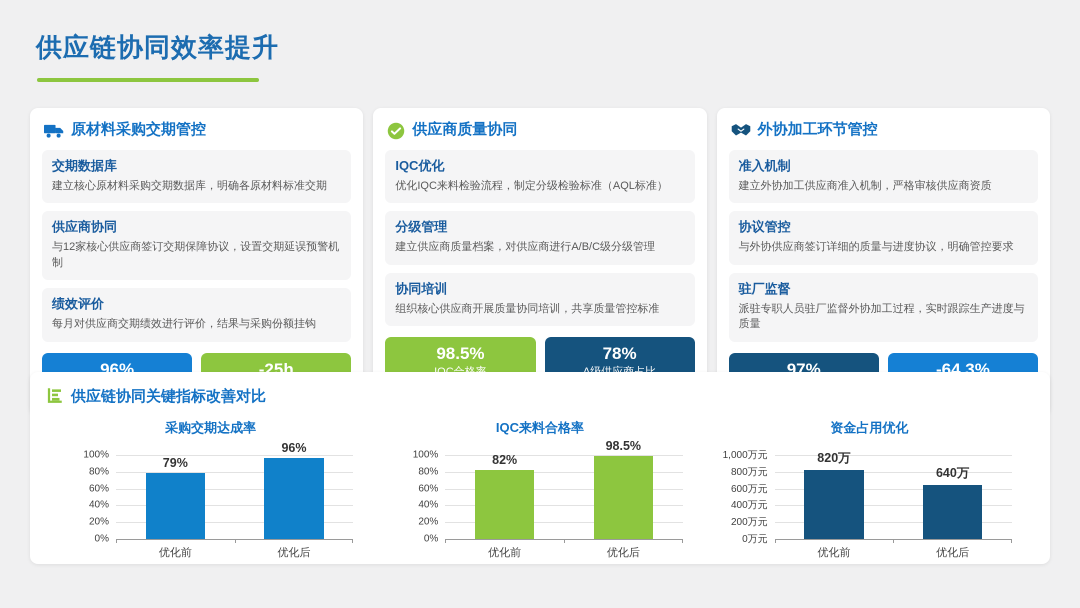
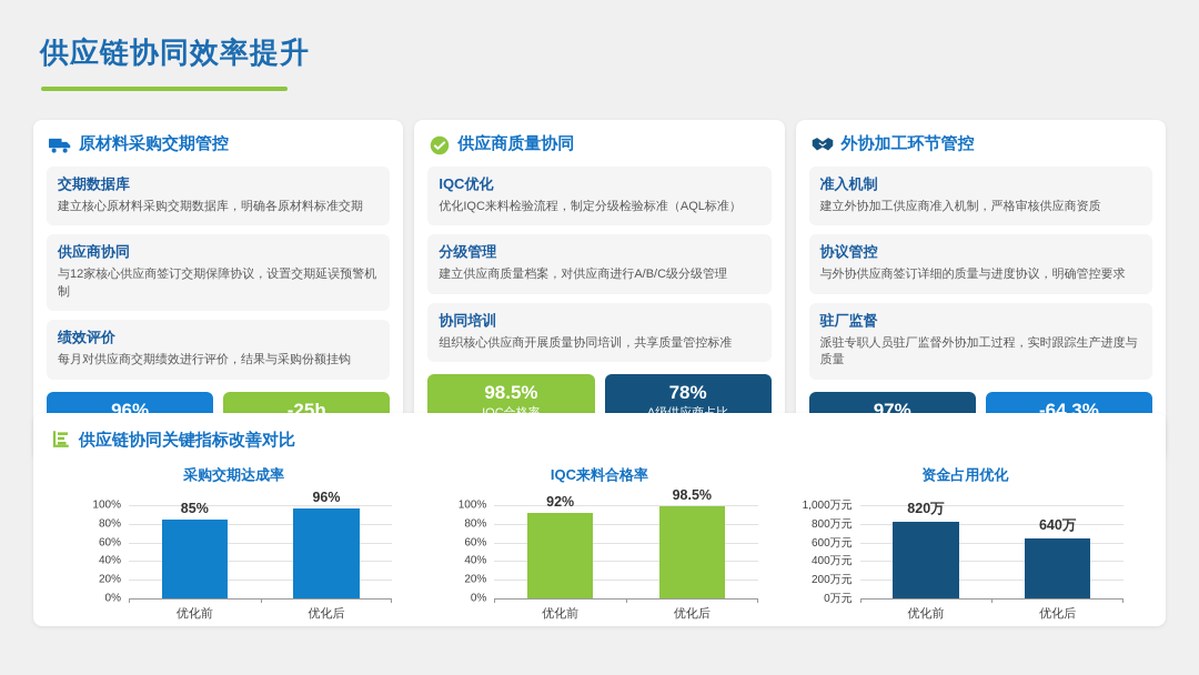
采购交期达成率/优化前: 79% -> 85%
IQC来料合格率/优化前: 82% -> 92%
